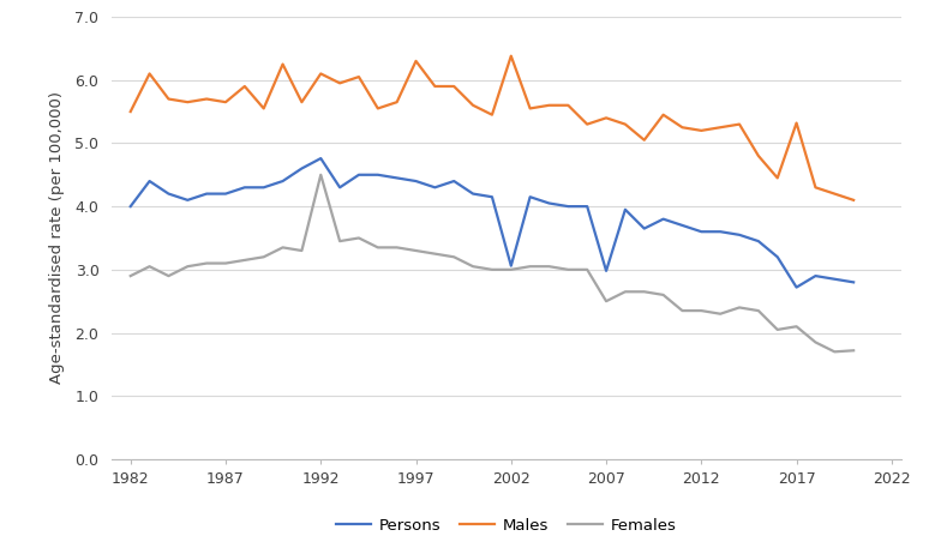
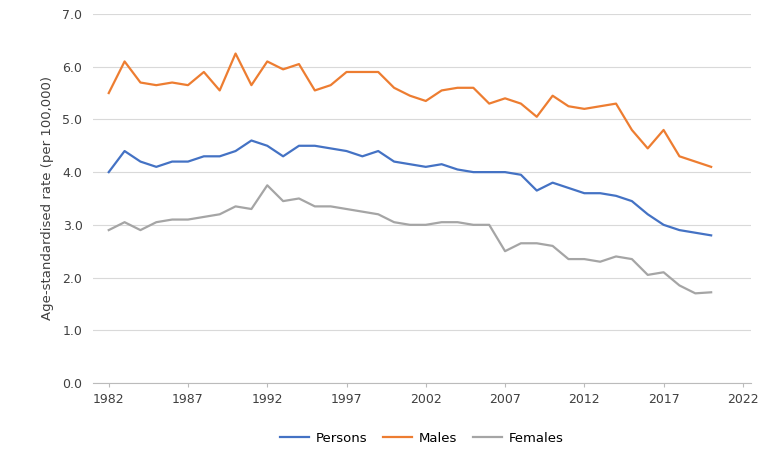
Persons/1992: 4.76 -> 4.50
Females/1992: 4.50 -> 3.75
Males/1997: 6.30 -> 5.90
Persons/2002: 3.06 -> 4.10
Males/2002: 6.38 -> 5.35
Persons/2007: 2.98 -> 4.00
Persons/2017: 2.72 -> 3.00
Males/2017: 5.32 -> 4.80
